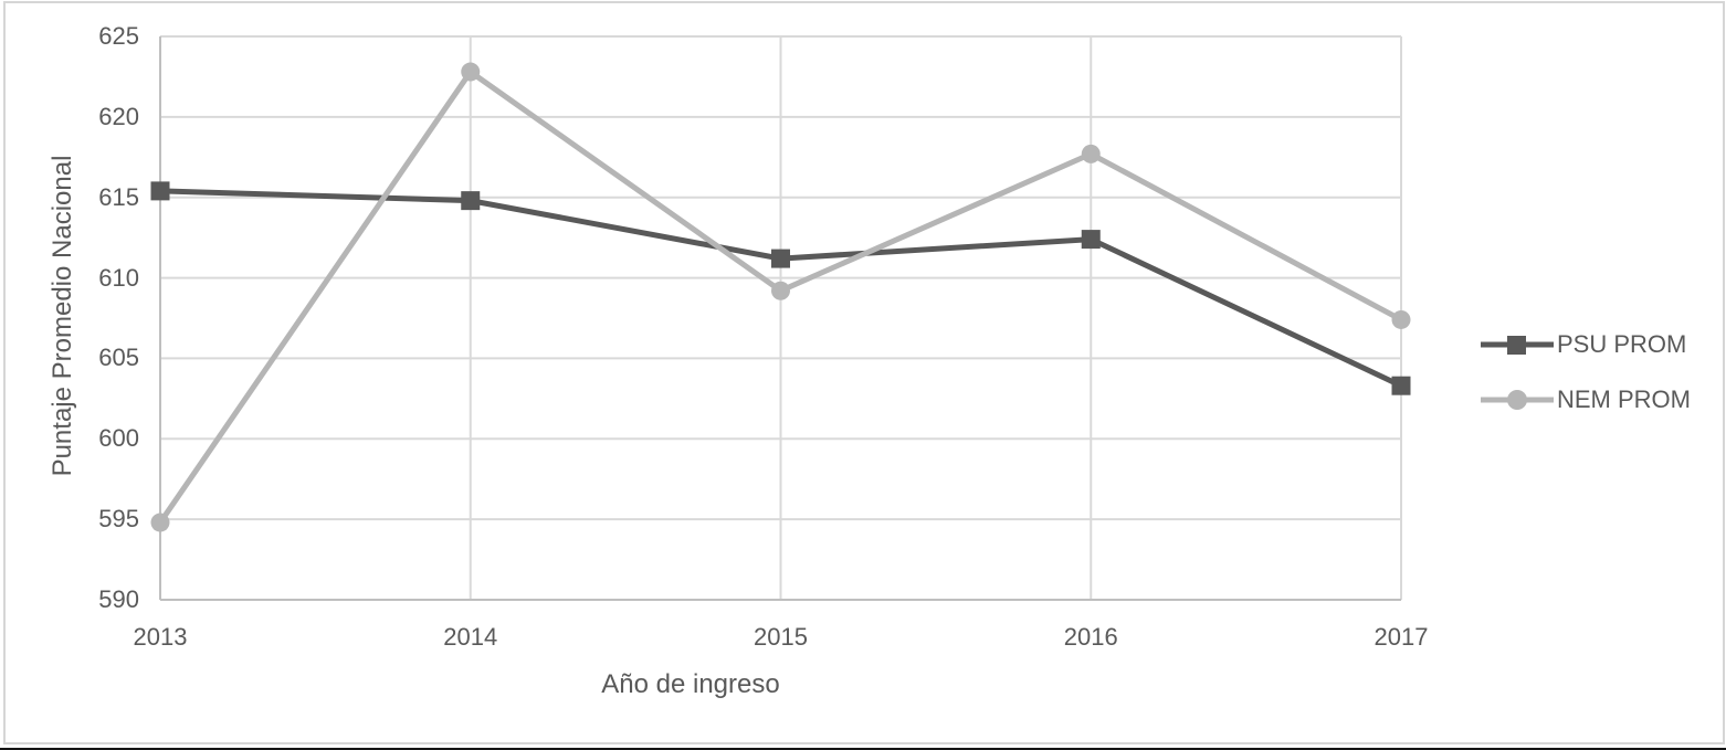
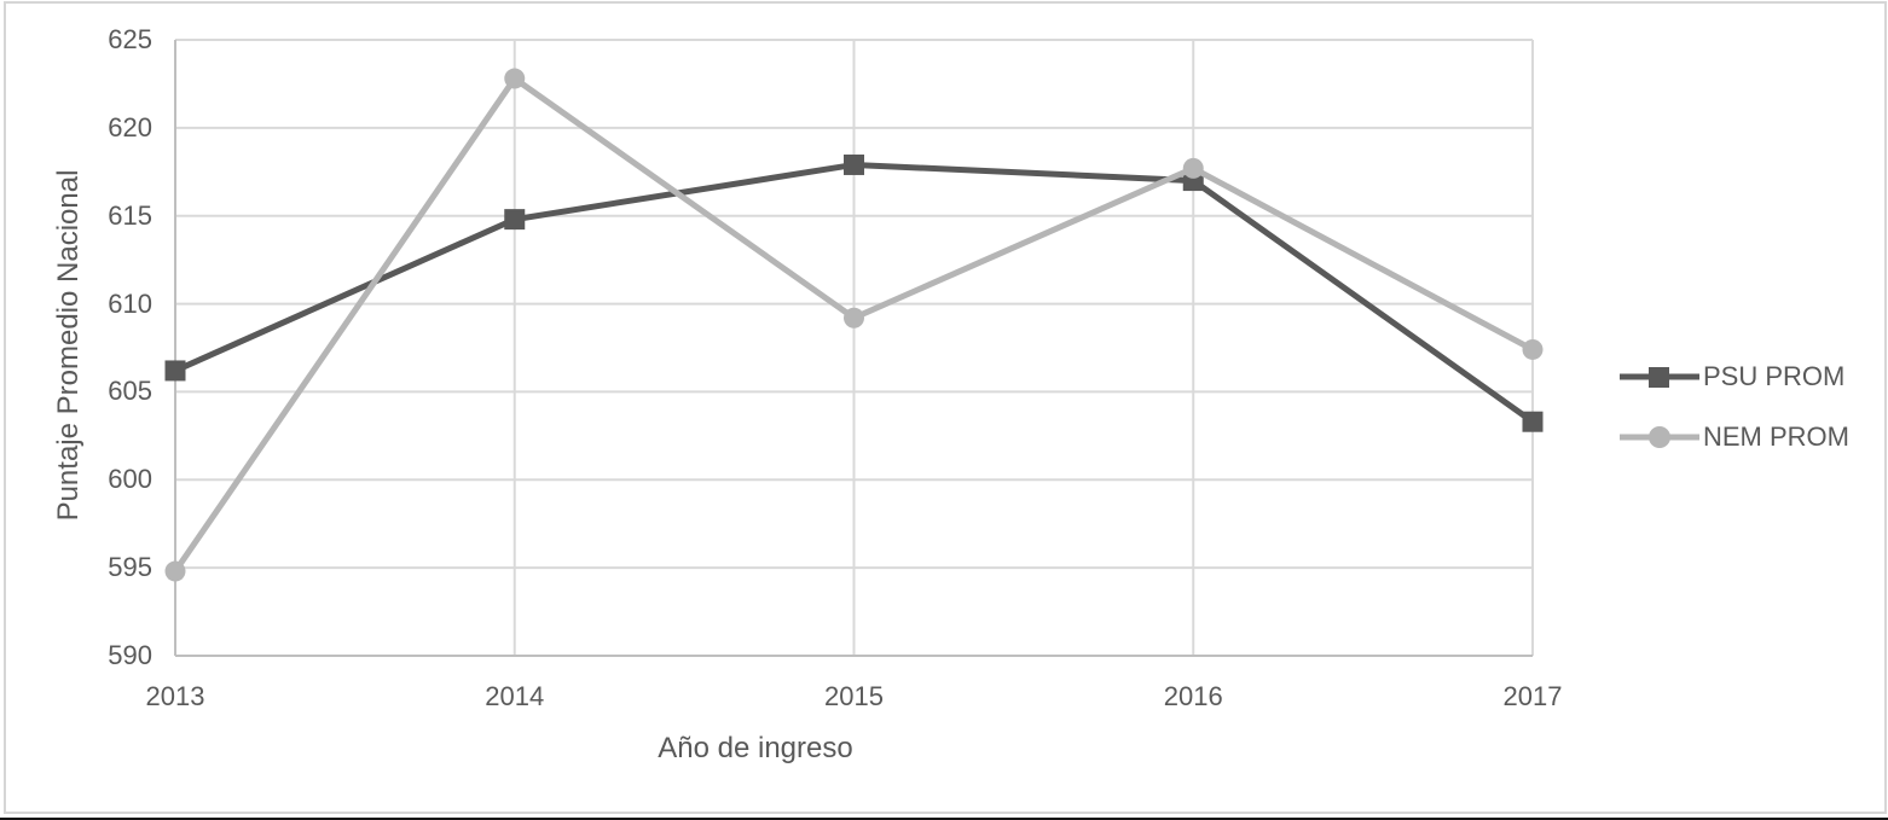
PSU PROM/2013: 615.4 -> 606.2
PSU PROM/2015: 611.2 -> 617.9
PSU PROM/2016: 612.4 -> 617.0
